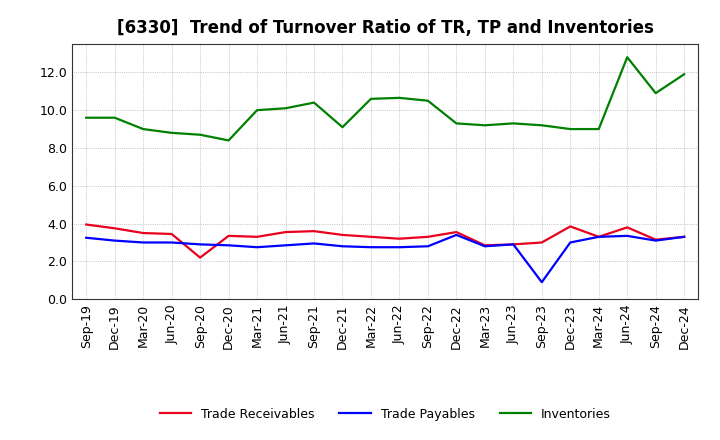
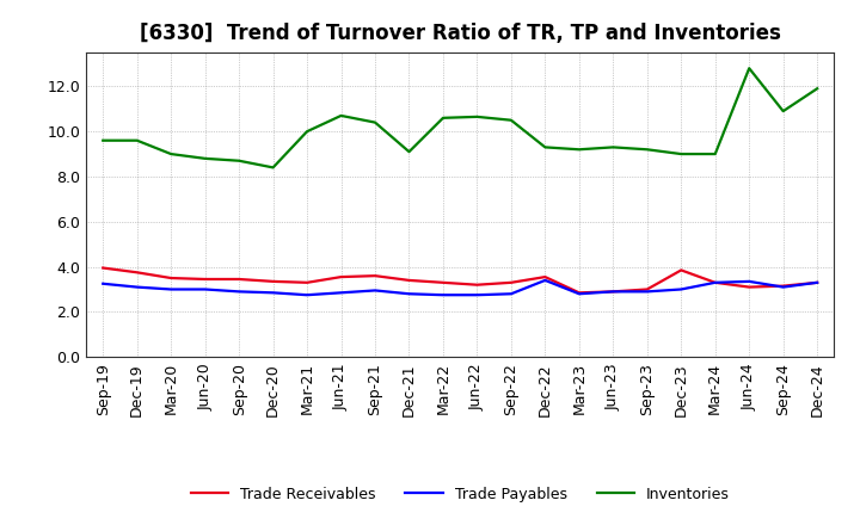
Trade Receivables/Sep-20: 2.2 -> 3.5
Inventories/Jun-21: 10.1 -> 10.7
Trade Payables/Sep-23: 0.9 -> 2.9
Trade Receivables/Jun-24: 3.8 -> 3.1
